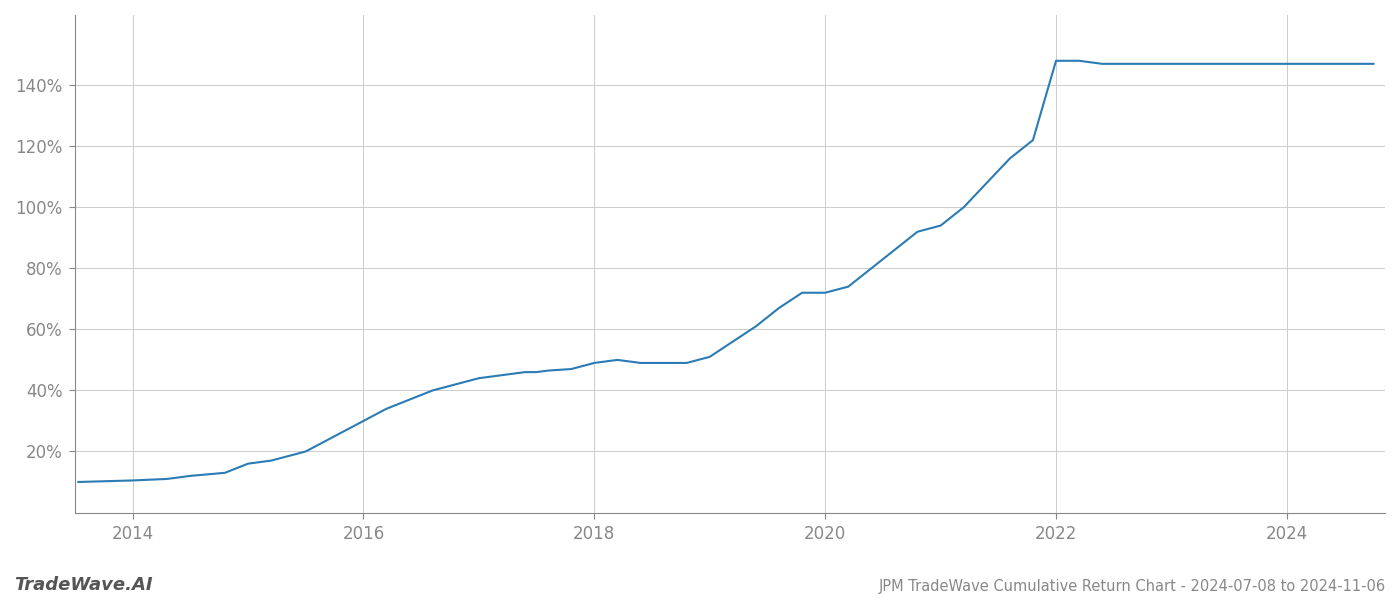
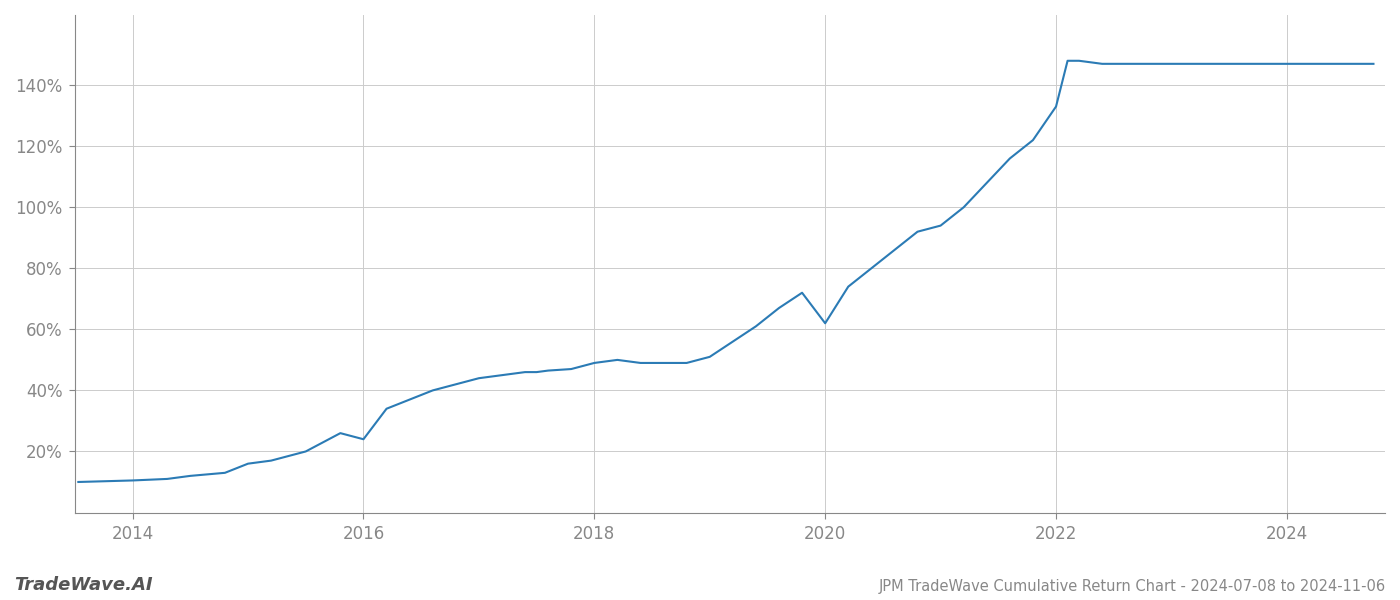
2016: 30.0% -> 24.0%
2020: 72.0% -> 62.0%
2022: 148.0% -> 133.0%
